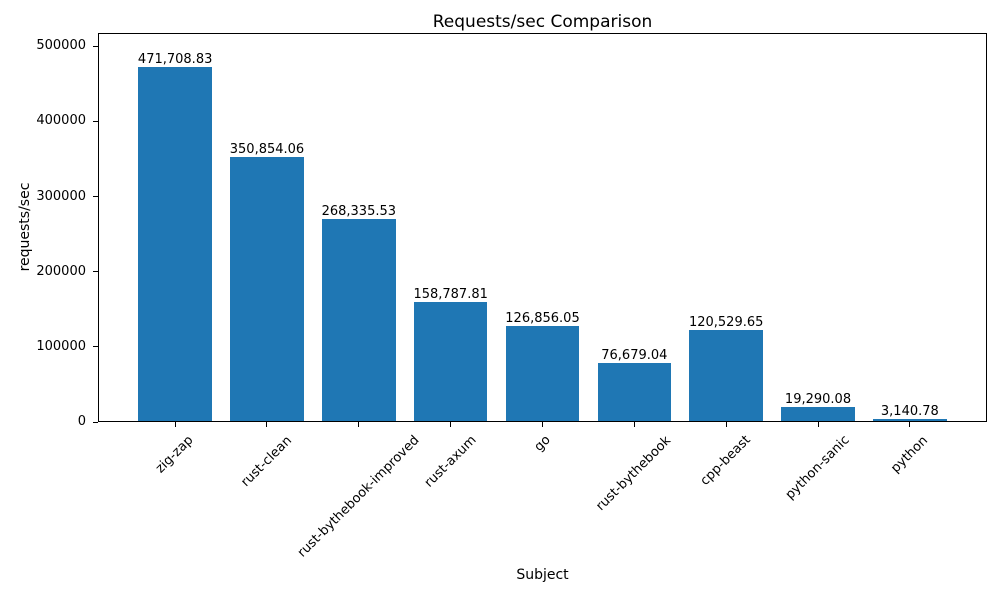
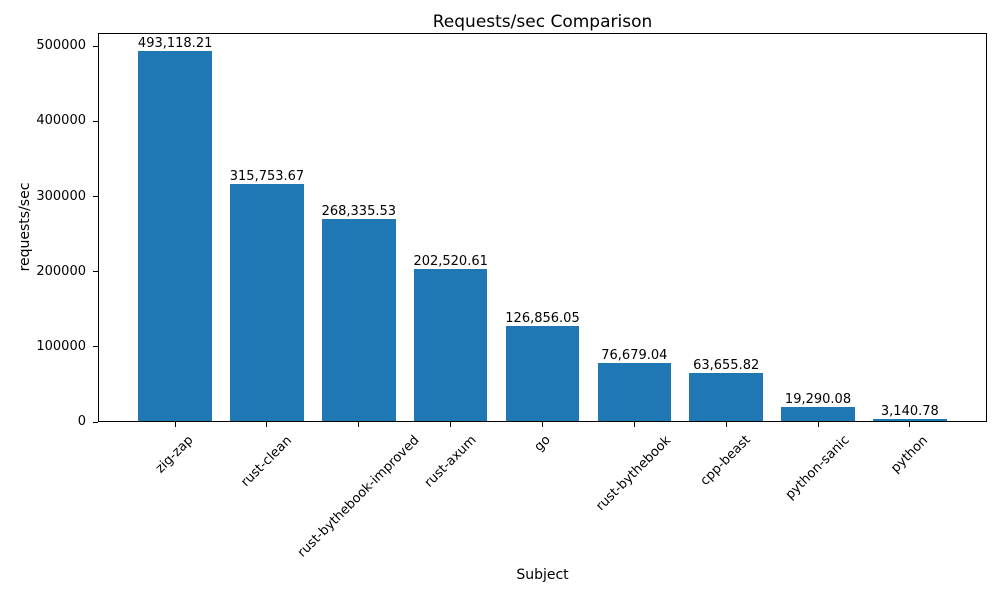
zig-zap: 471,708.83 -> 493,118.21
rust-clean: 350,854.06 -> 315,753.67
rust-axum: 158,787.81 -> 202,520.61
cpp-beast: 120,529.65 -> 63,655.82
